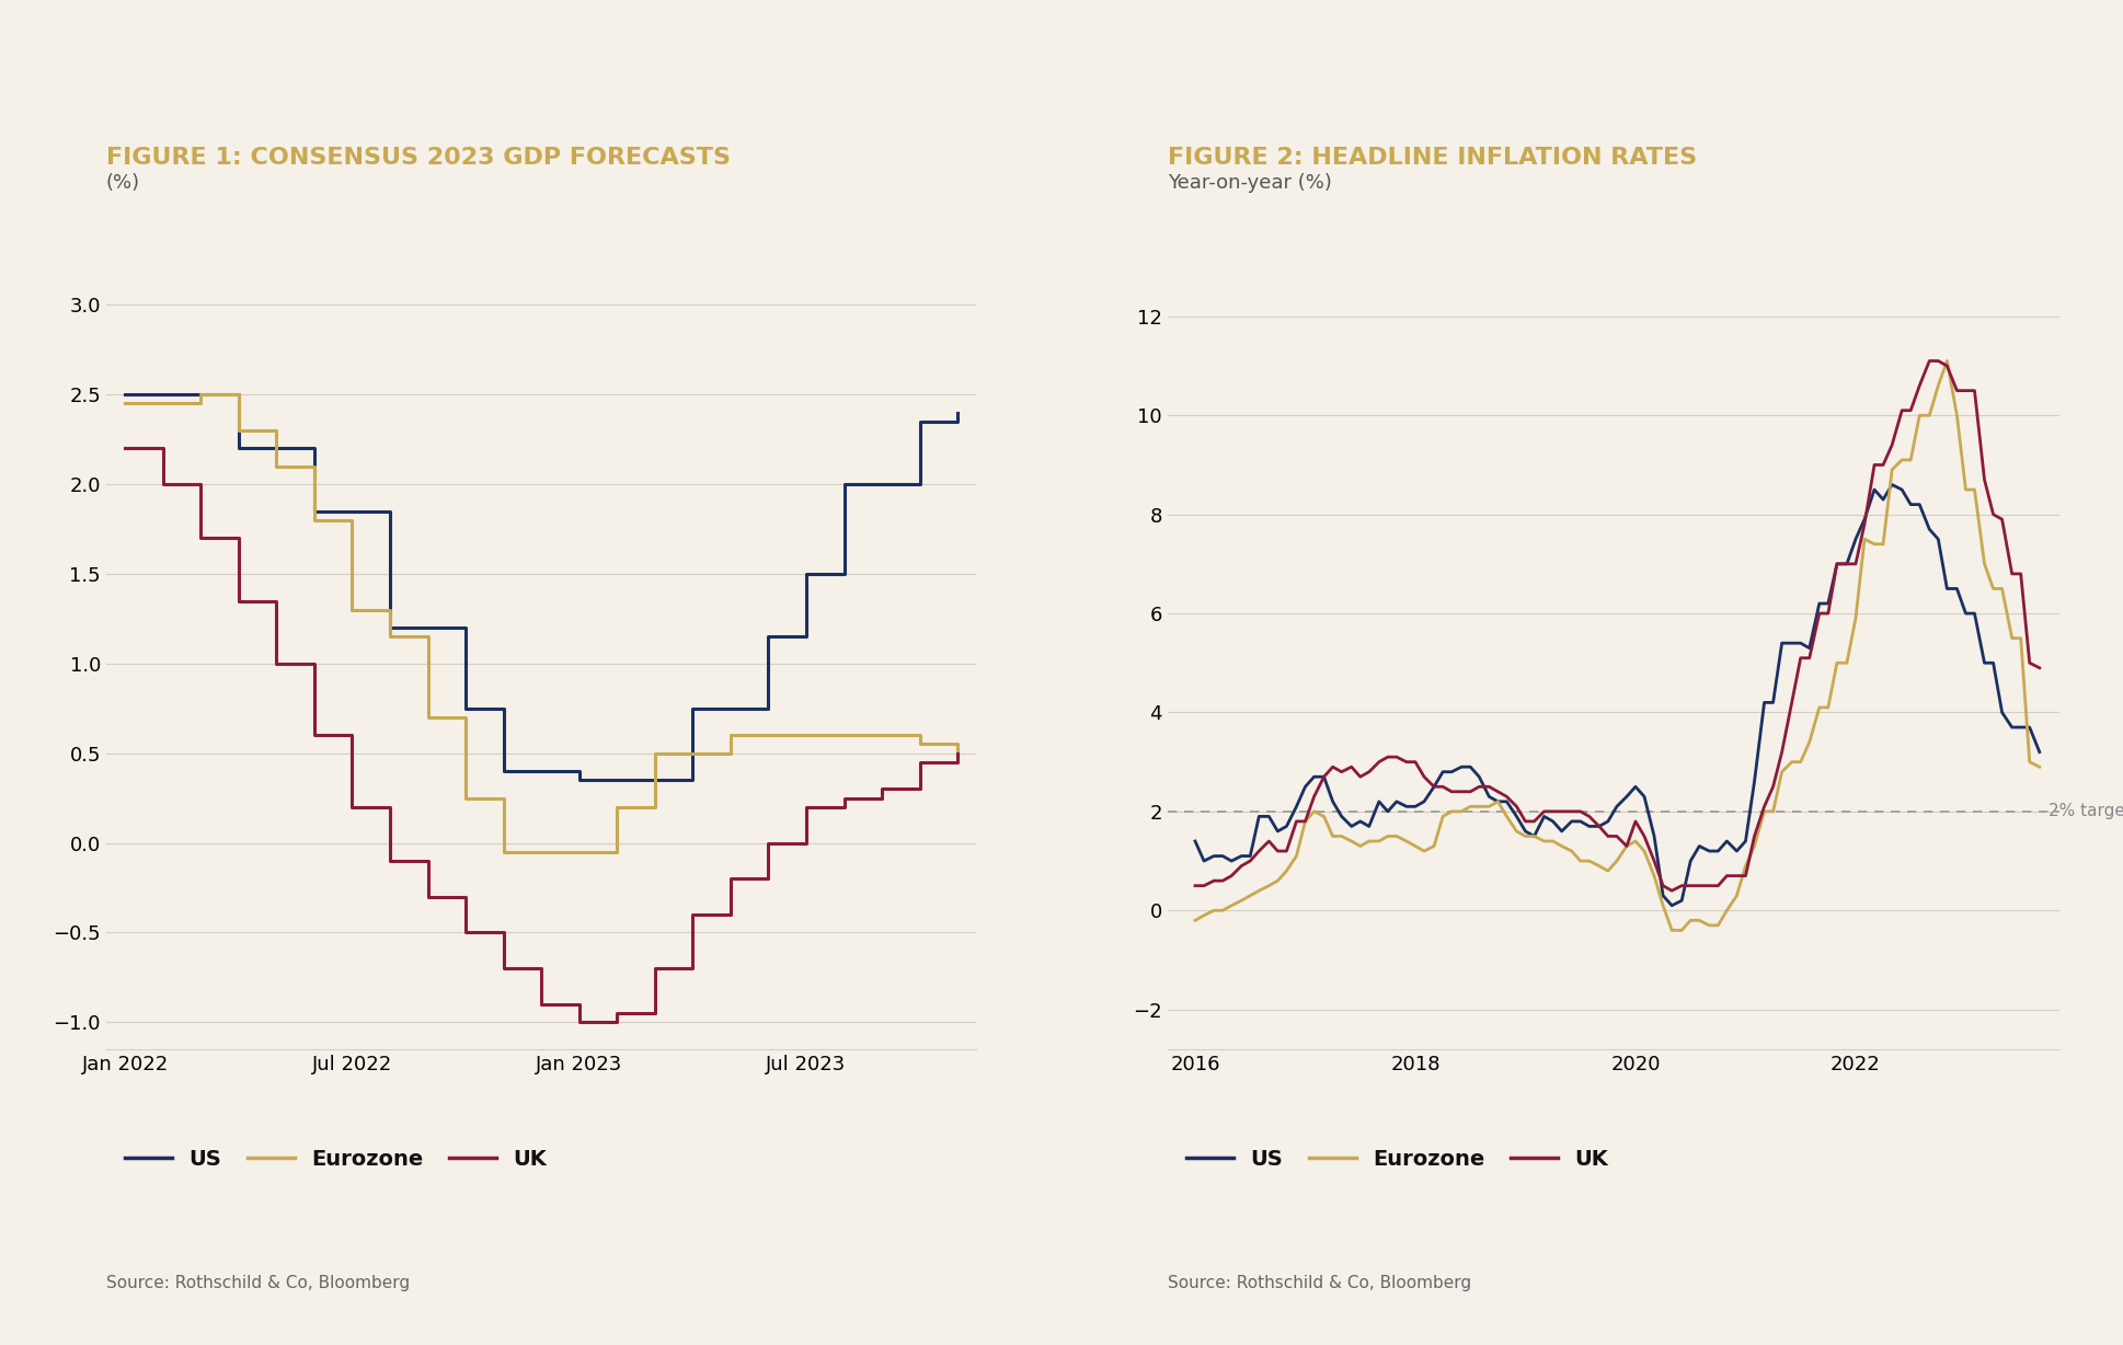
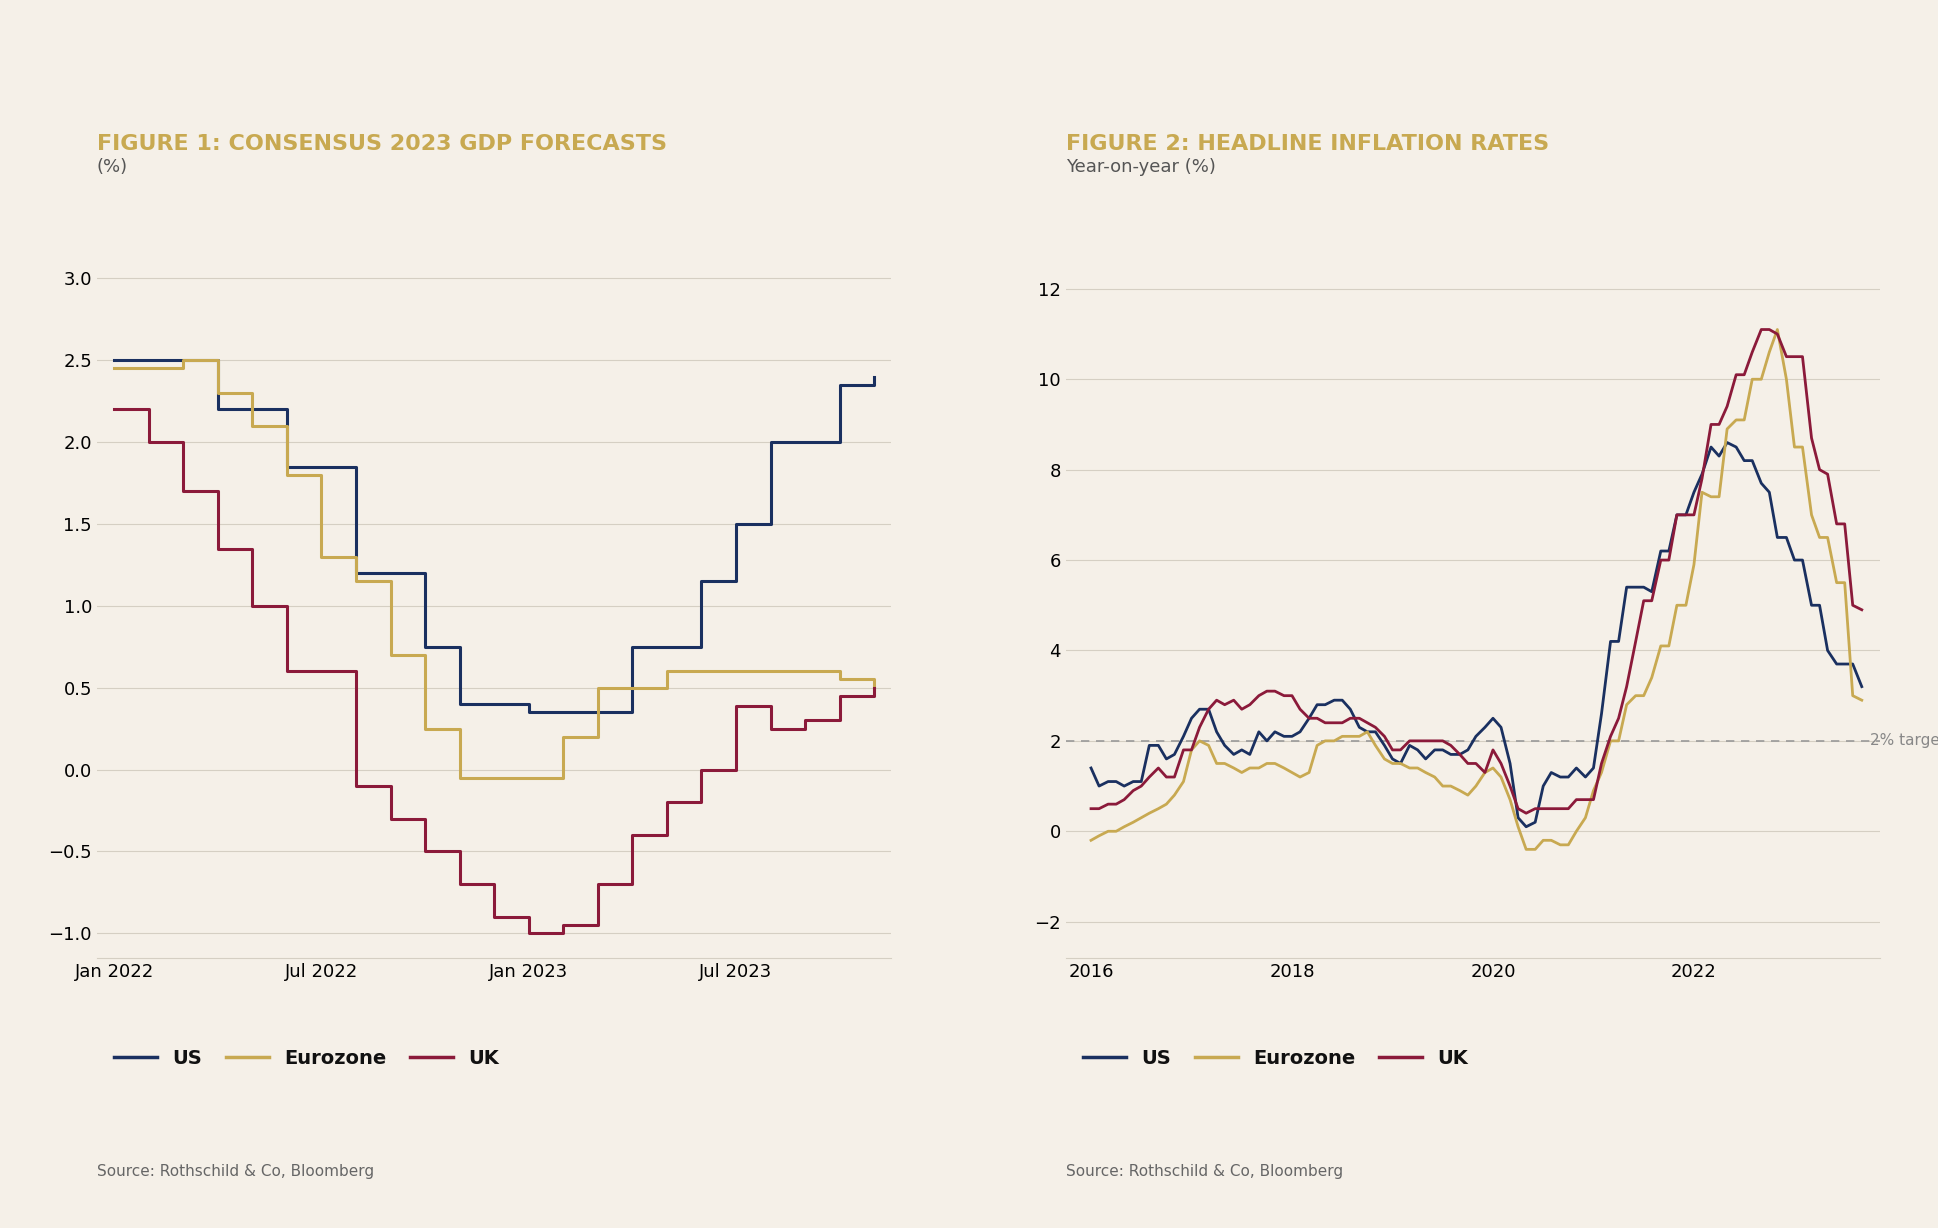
UK/Jul 2022: 0.20 -> 0.60
UK/Jul 2023: 0.20 -> 0.39
